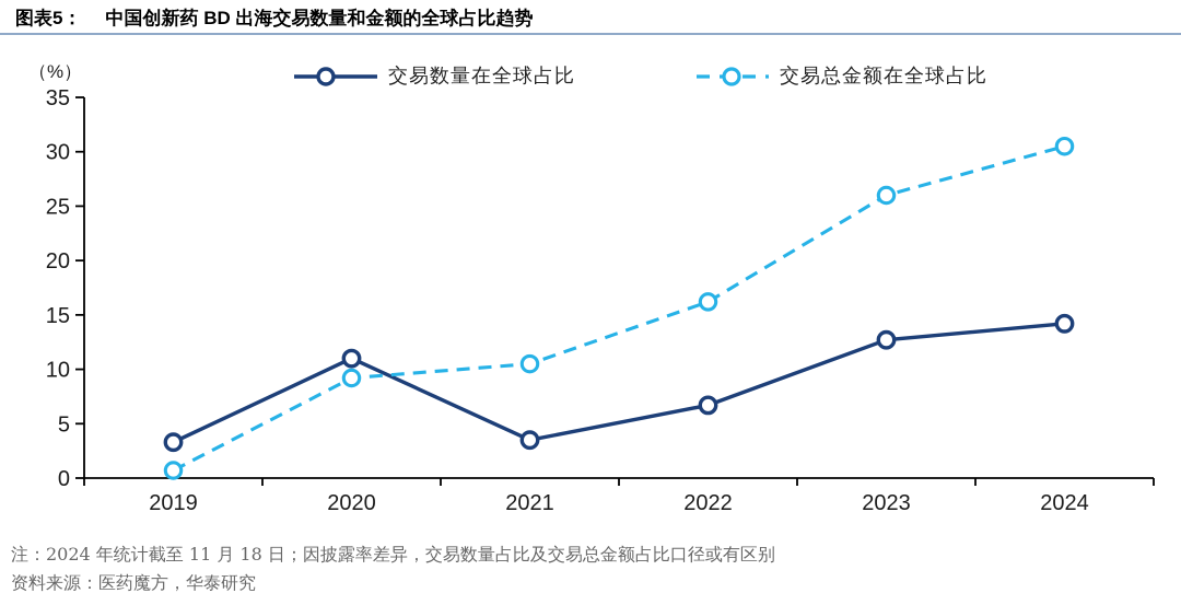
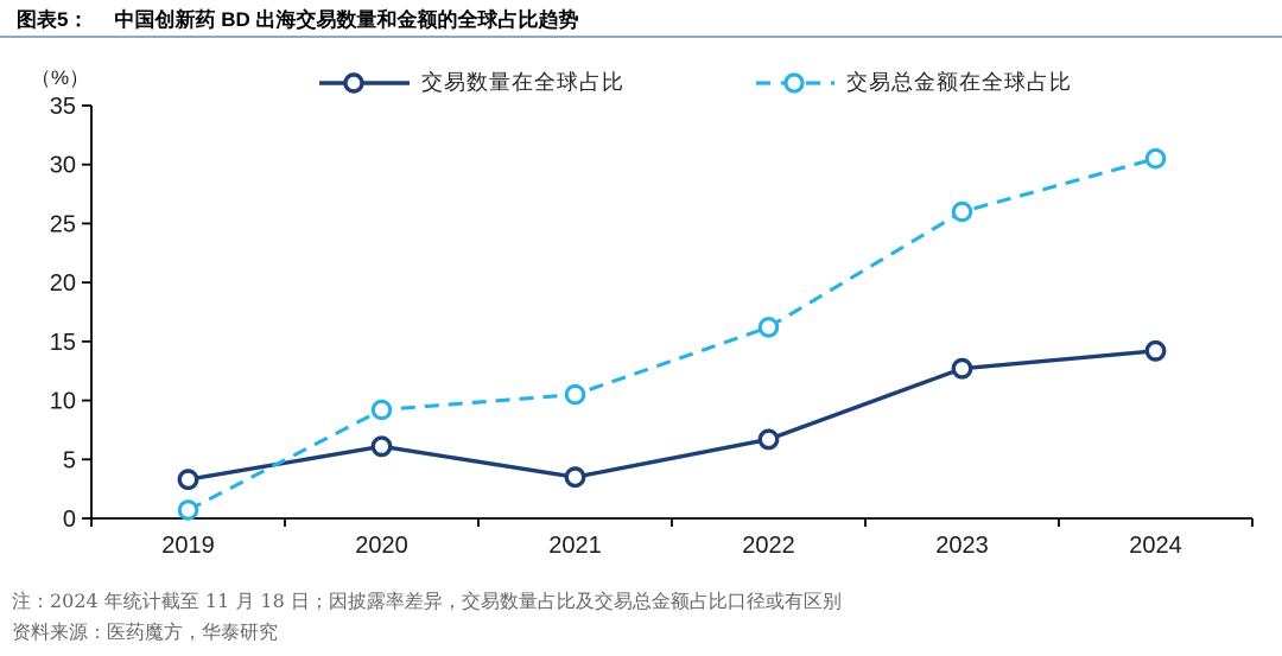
交易数量在全球占比/2020: 11 -> 6
